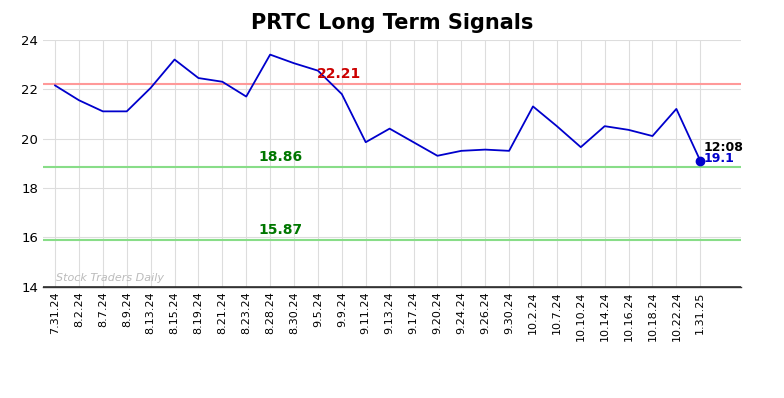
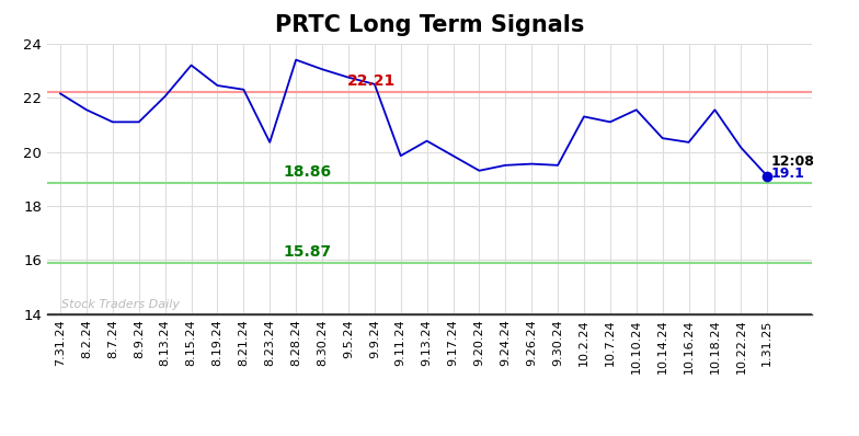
8.23.24: 21.70 -> 20.35
9.9.24: 21.80 -> 22.50
10.7.24: 20.50 -> 21.10
10.10.24: 19.65 -> 21.55
10.18.24: 20.10 -> 21.55
10.22.24: 21.20 -> 20.15
